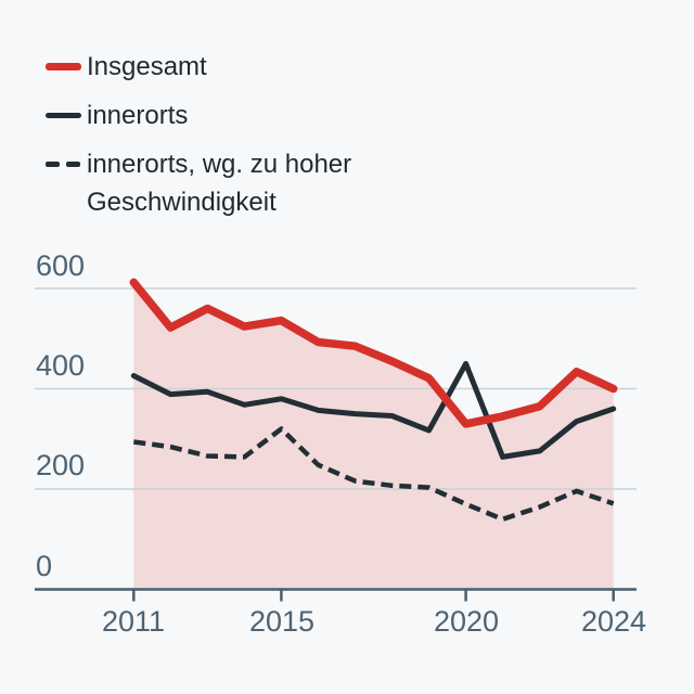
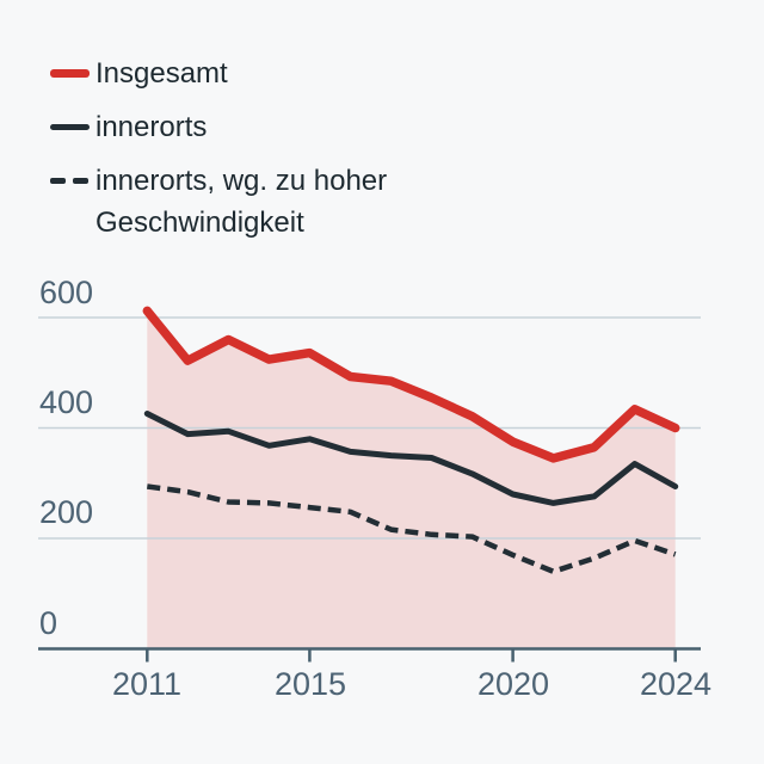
innerorts, wg. zu hoher Geschwindigkeit/2015: 320 -> 260
Insgesamt/2020: 330 -> 380
innerorts/2020: 450 -> 280
innerorts/2024: 360 -> 290
